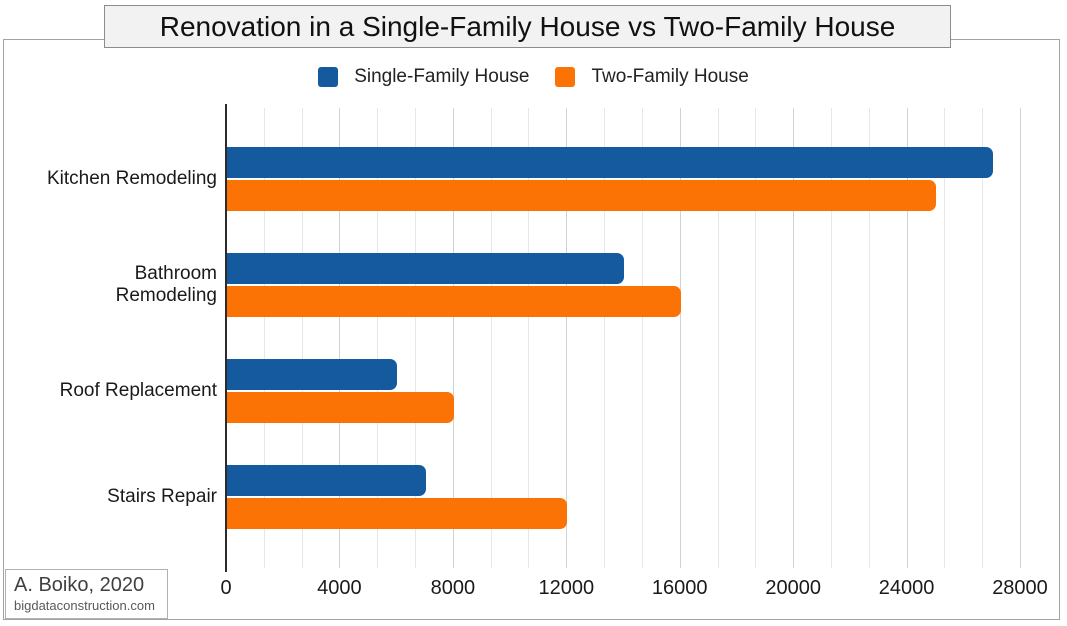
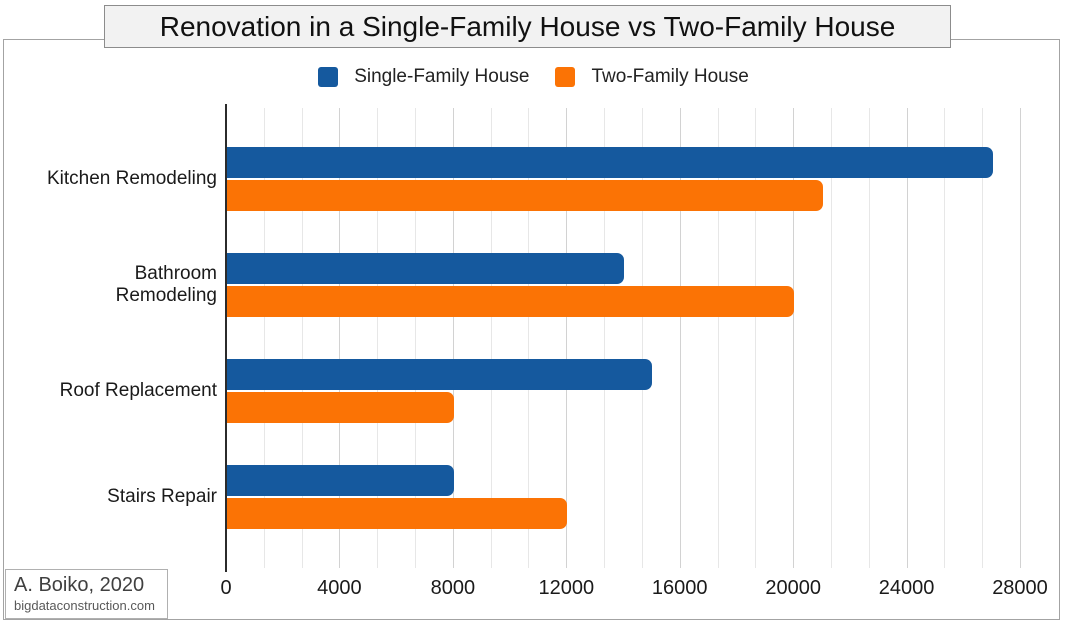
Two-Family House/Kitchen Remodeling: 25000 -> 21000
Two-Family House/Bathroom Remodeling: 16000 -> 20000
Single-Family House/Roof Replacement: 6000 -> 15000
Single-Family House/Stairs Repair: 7000 -> 8000
